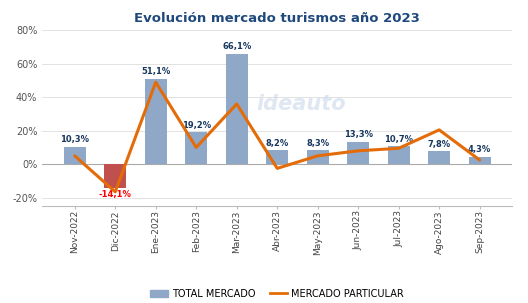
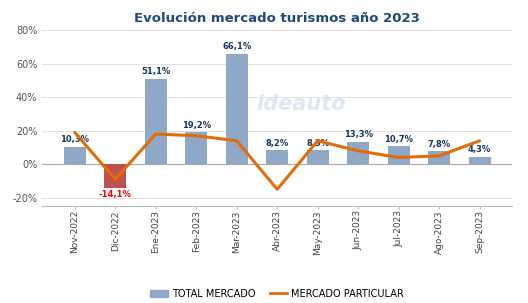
MERCADO PARTICULAR/Nov-2022: 5% -> 19%
MERCADO PARTICULAR/Dic-2022: -16% -> -9%
MERCADO PARTICULAR/Ene-2023: 49% -> 18%
MERCADO PARTICULAR/Feb-2023: 10% -> 17%
MERCADO PARTICULAR/Mar-2023: 36% -> 14%
MERCADO PARTICULAR/Abr-2023: -2% -> -15%
MERCADO PARTICULAR/May-2023: 5% -> 14%
MERCADO PARTICULAR/Jul-2023: 10% -> 4%
MERCADO PARTICULAR/Ago-2023: 20% -> 5%
MERCADO PARTICULAR/Sep-2023: 2% -> 14%
